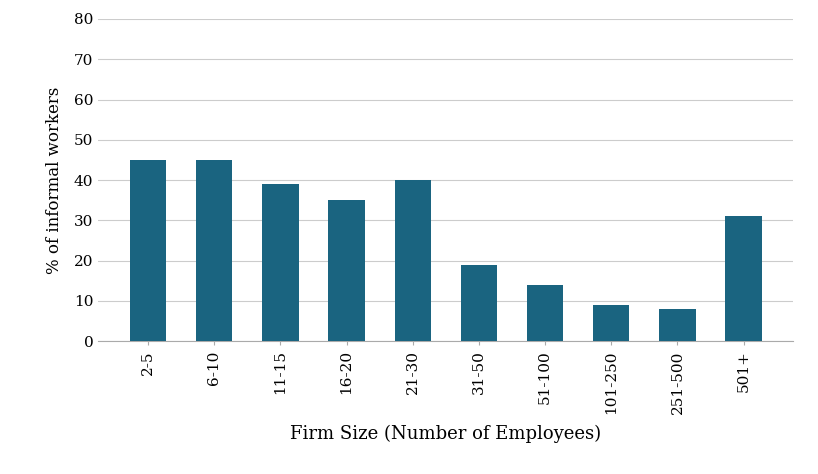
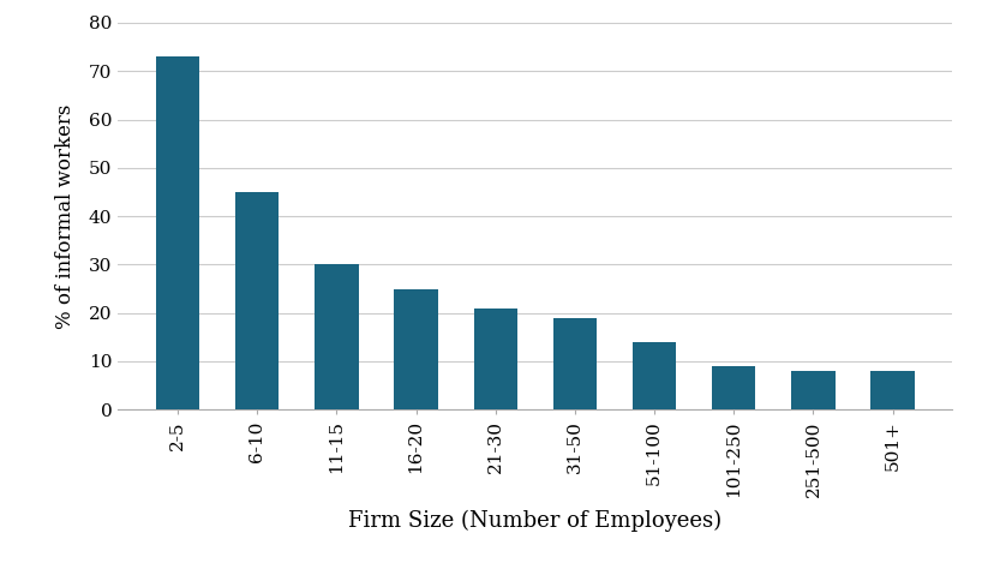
2-5: 45 -> 73
11-15: 39 -> 30
16-20: 35 -> 25
21-30: 40 -> 21
501+: 31 -> 8
